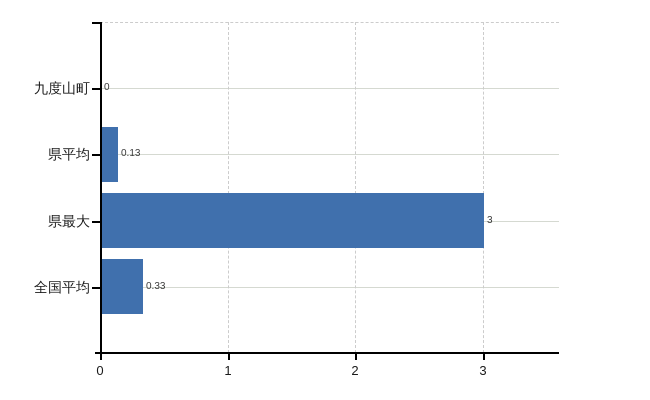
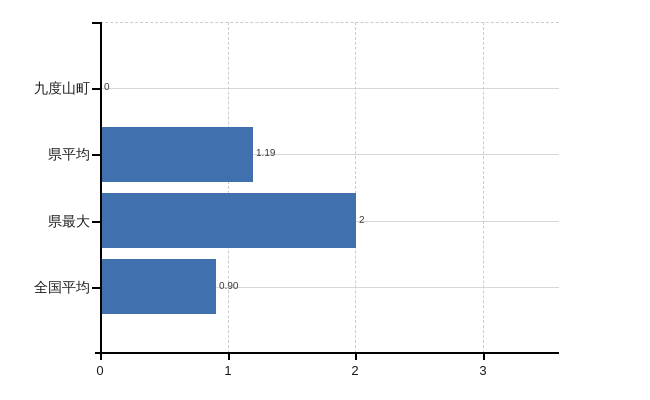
県平均: 0.13 -> 1.19
県最大: 3 -> 2
全国平均: 0.33 -> 0.90
